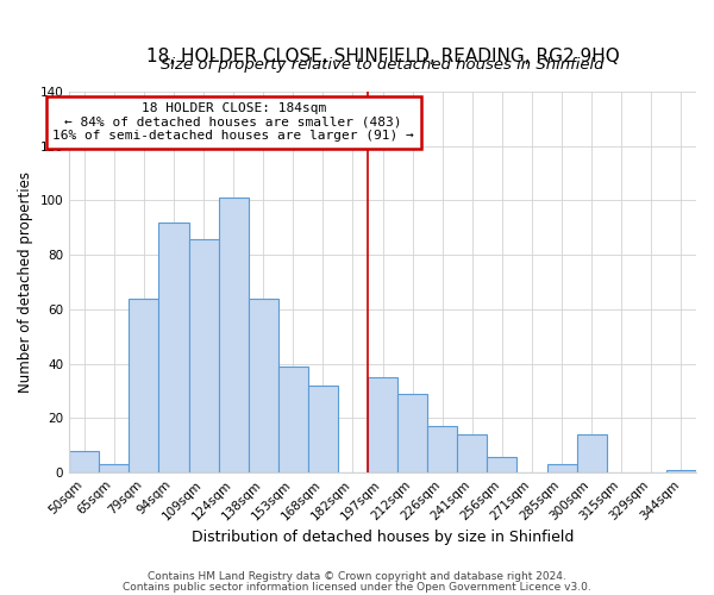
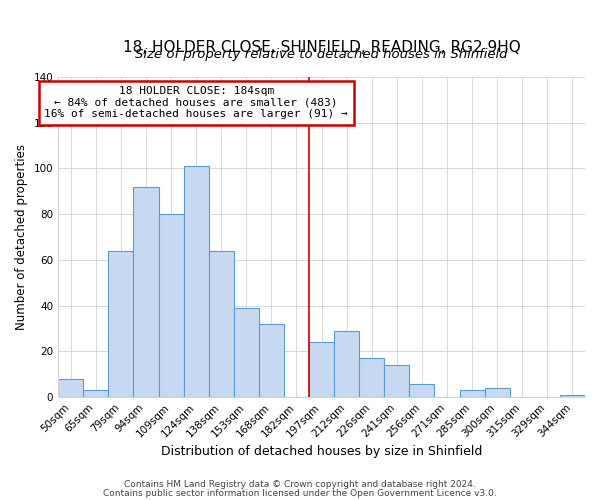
109sqm: 86 -> 80
197sqm: 35 -> 24
300sqm: 14 -> 4
